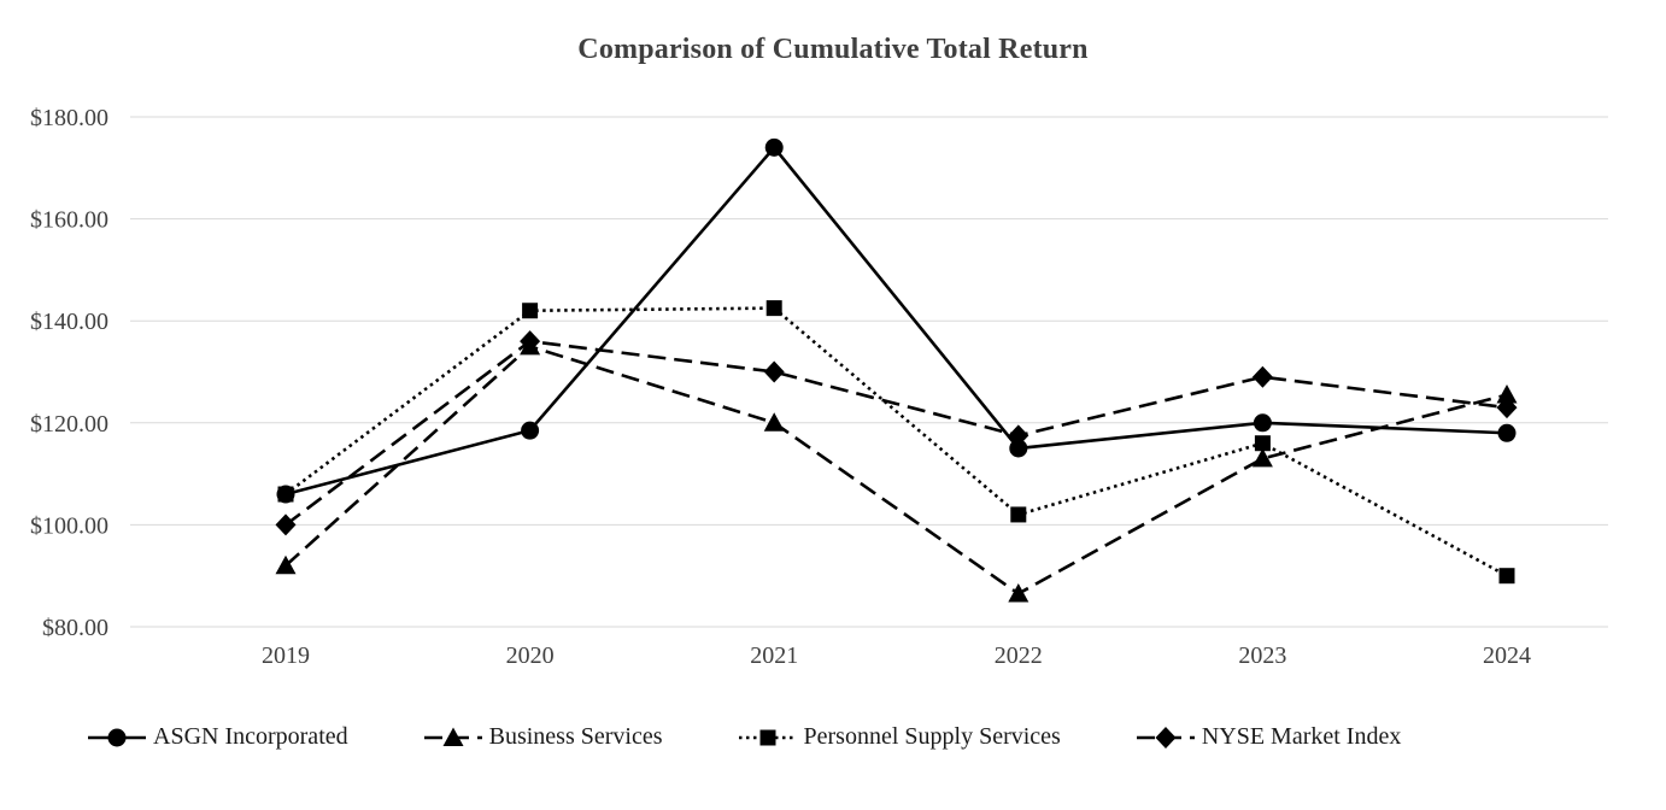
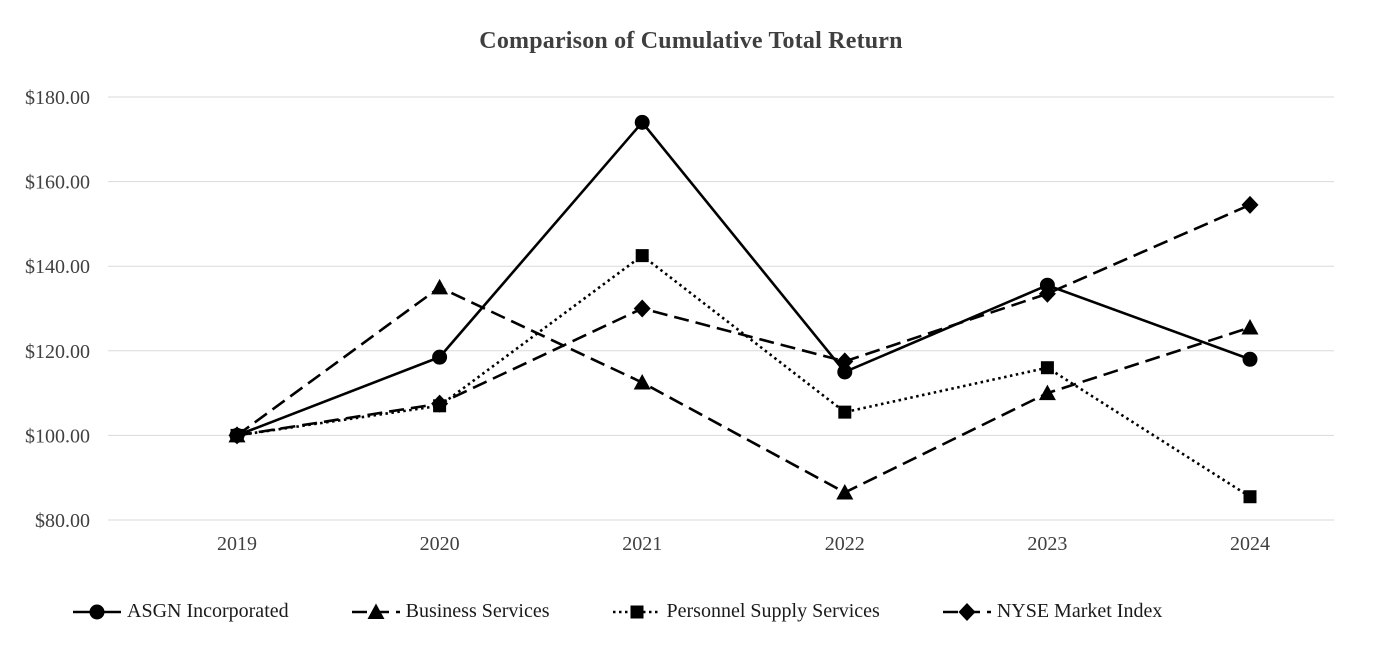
ASGN Incorporated/2019: $106 -> $100
Business Services/2019: $92 -> $100
Personnel Supply Services/2019: $106 -> $100
Personnel Supply Services/2020: $142 -> $107
NYSE Market Index/2020: $136 -> $108
Business Services/2021: $120 -> $112
Personnel Supply Services/2022: $102 -> $106
ASGN Incorporated/2023: $120 -> $136
Business Services/2023: $113 -> $110
NYSE Market Index/2023: $129 -> $134
Personnel Supply Services/2024: $90 -> $86
NYSE Market Index/2024: $123 -> $154
